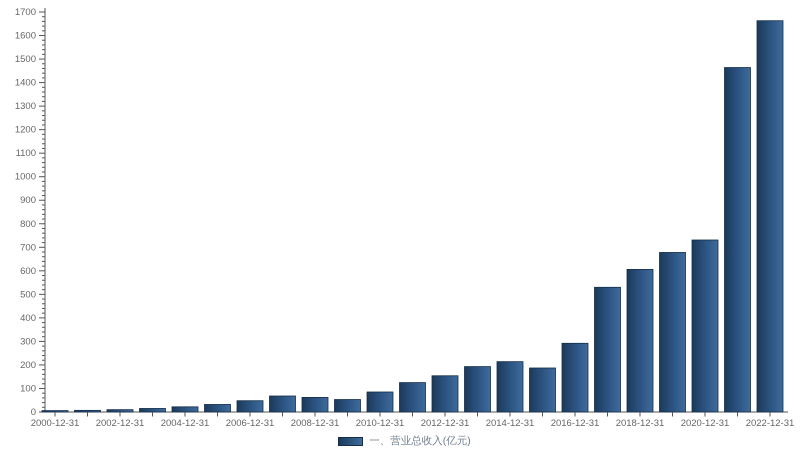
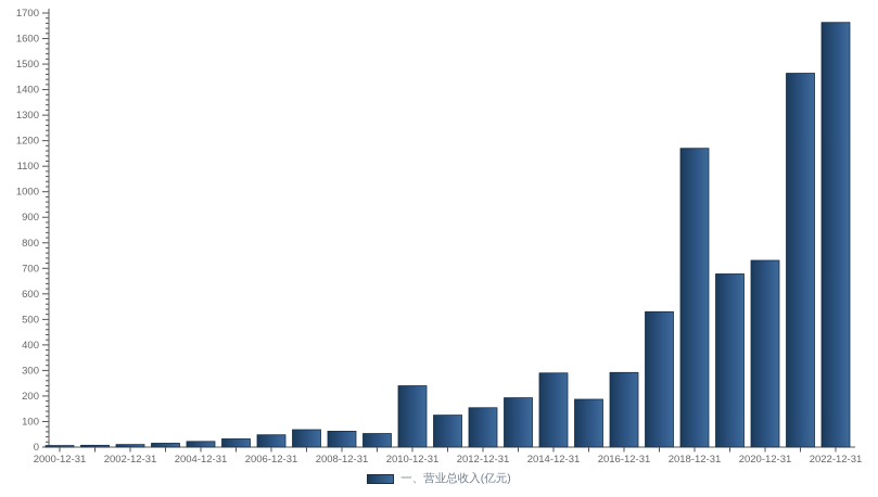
2010-12-31: 80 -> 240
2014-12-31: 210 -> 290
2018-12-31: 610 -> 1170
